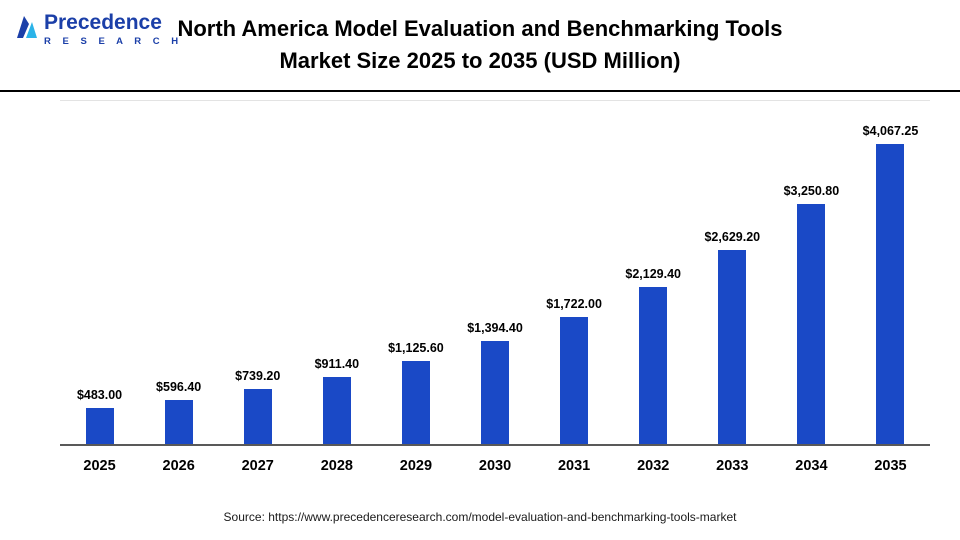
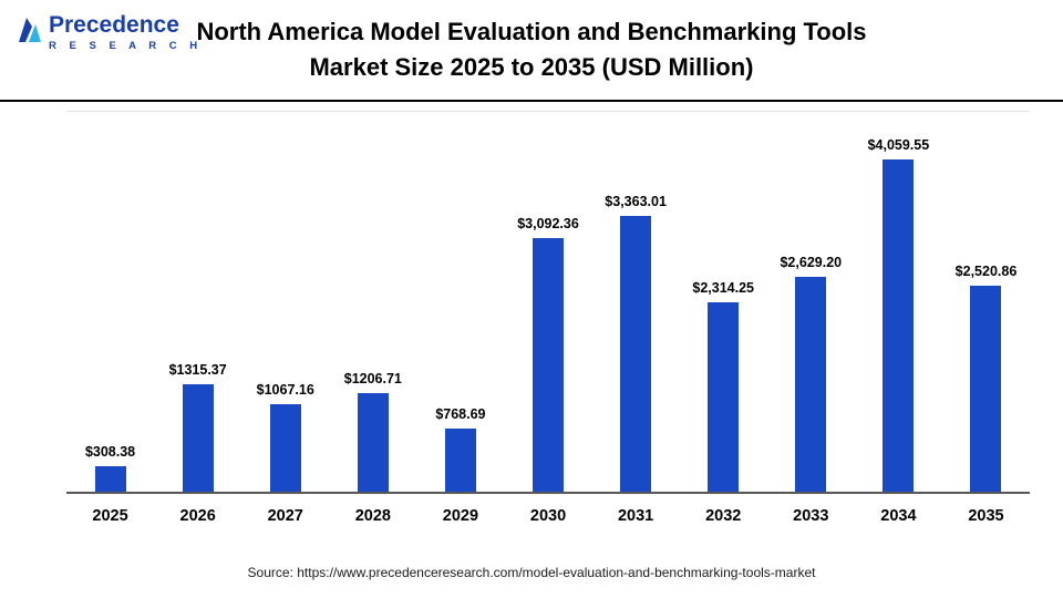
2025: $483.00 -> $308.38
2026: $596.40 -> $1315.37
2027: $739.20 -> $1067.16
2028: $911.40 -> $1206.71
2029: $1,125.60 -> $768.69
2030: $1,394.40 -> $3,092.36
2031: $1,722.00 -> $3,363.01
2032: $2,129.40 -> $2,314.25
2034: $3,250.80 -> $4,059.55
2035: $4,067.25 -> $2,520.86
